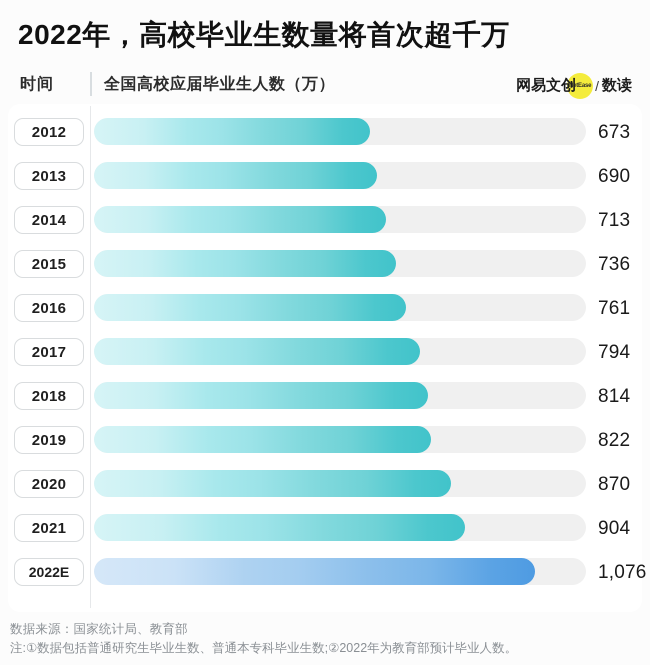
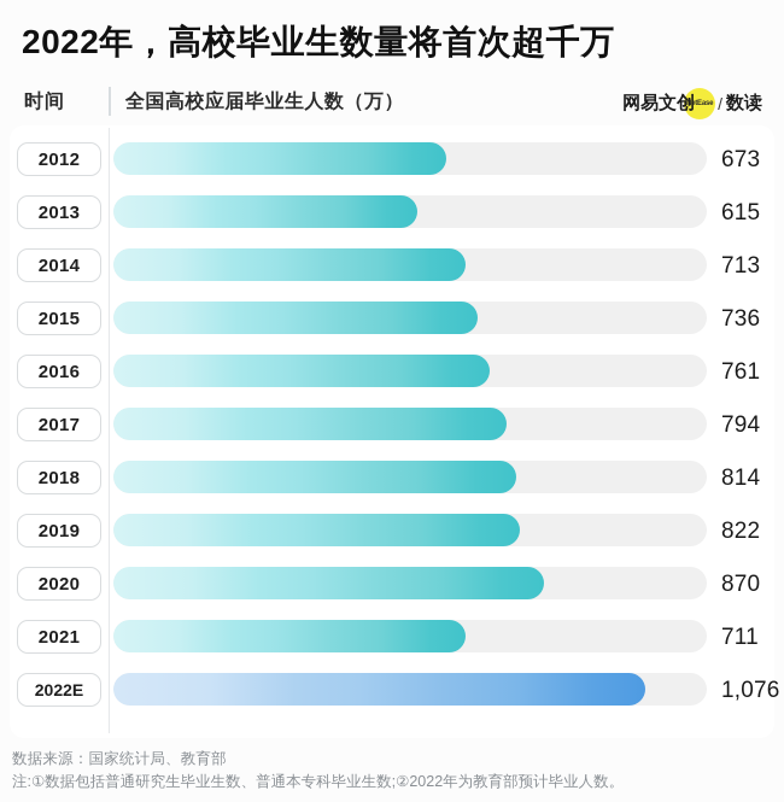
2013: 690 -> 615
2021: 904 -> 711
